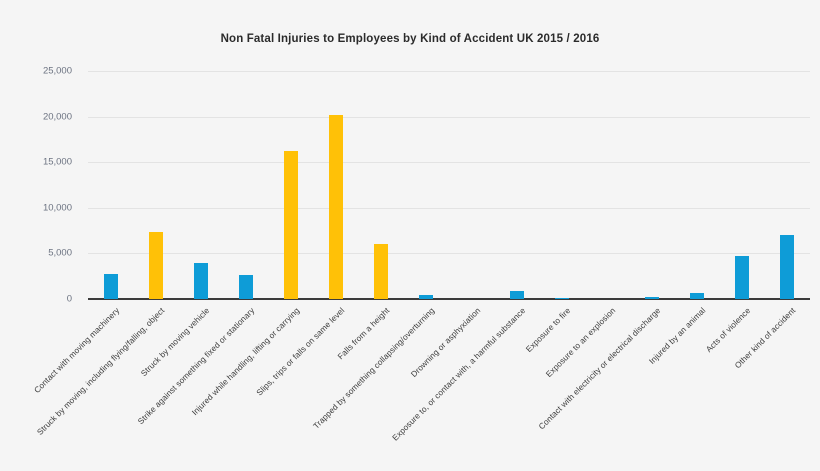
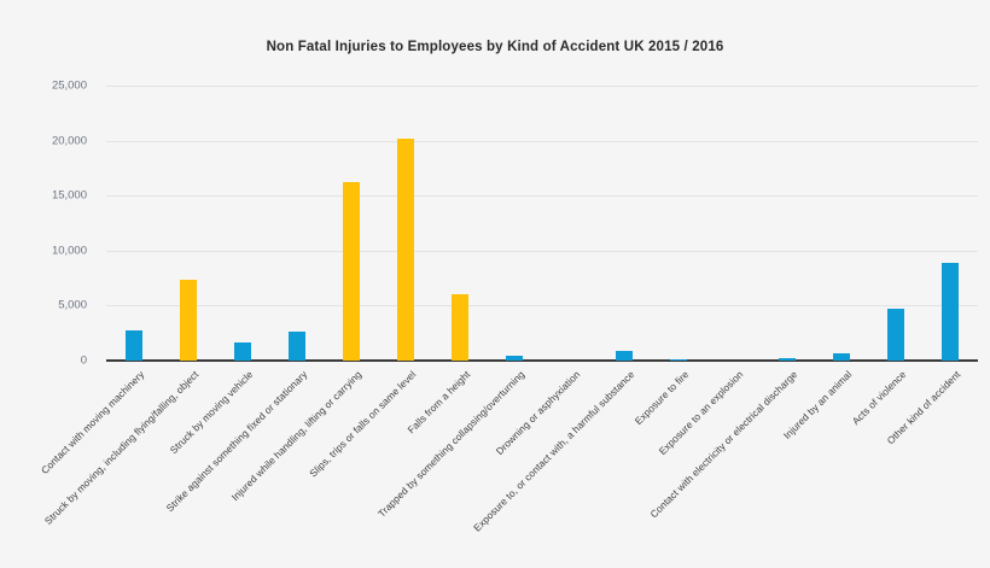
Struck by moving vehicle: 4000 -> 2000
Other kind of accident: 7000 -> 9000
